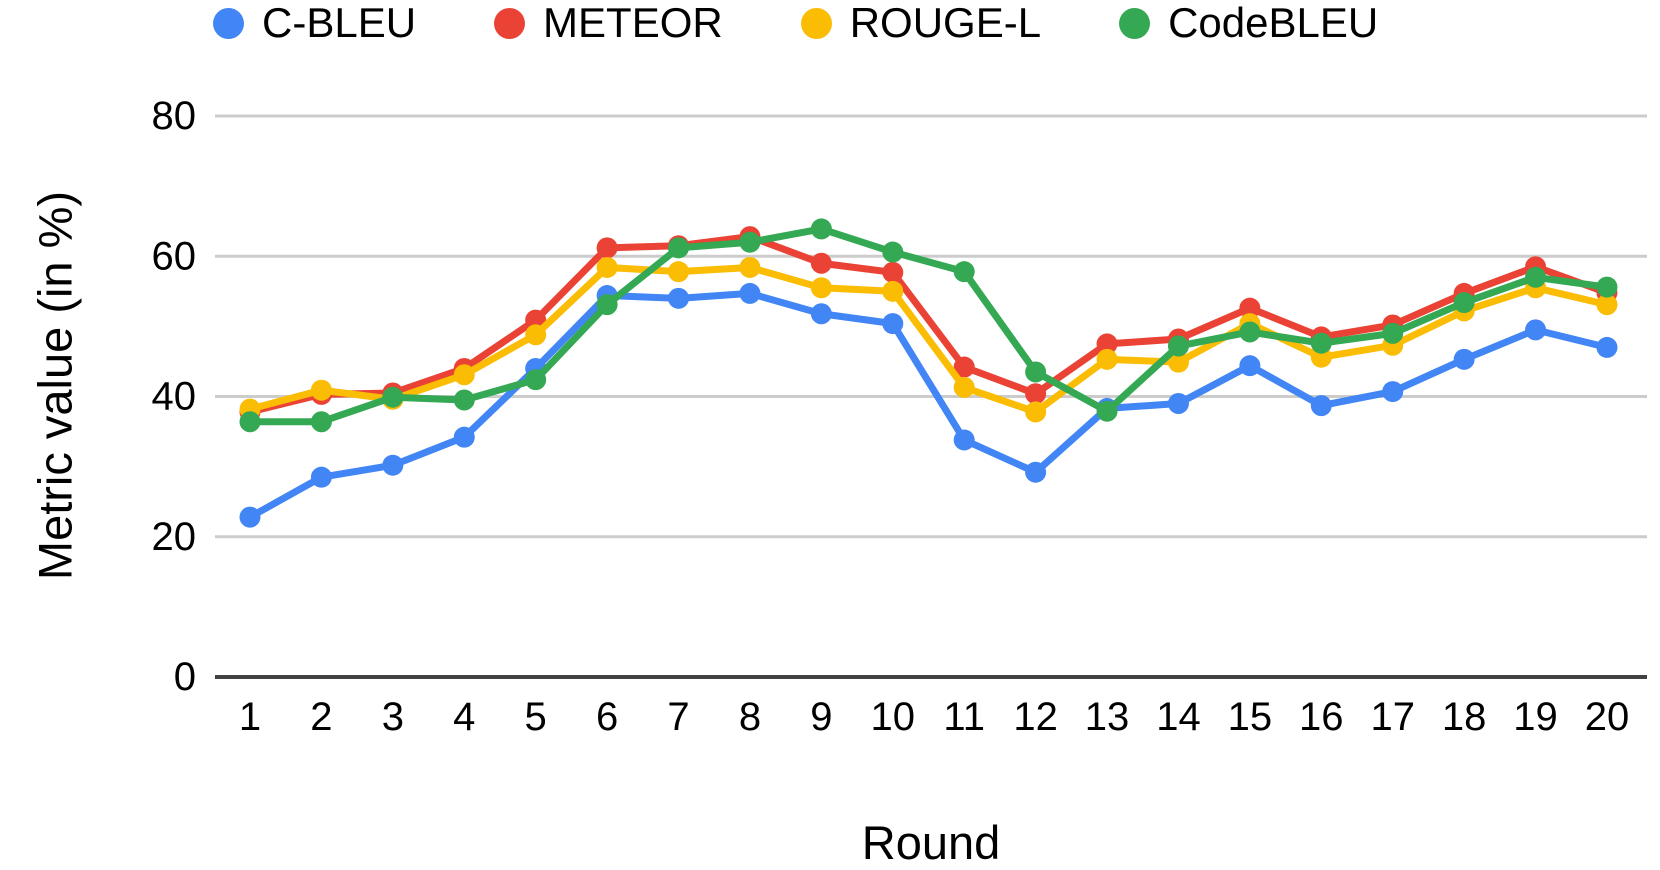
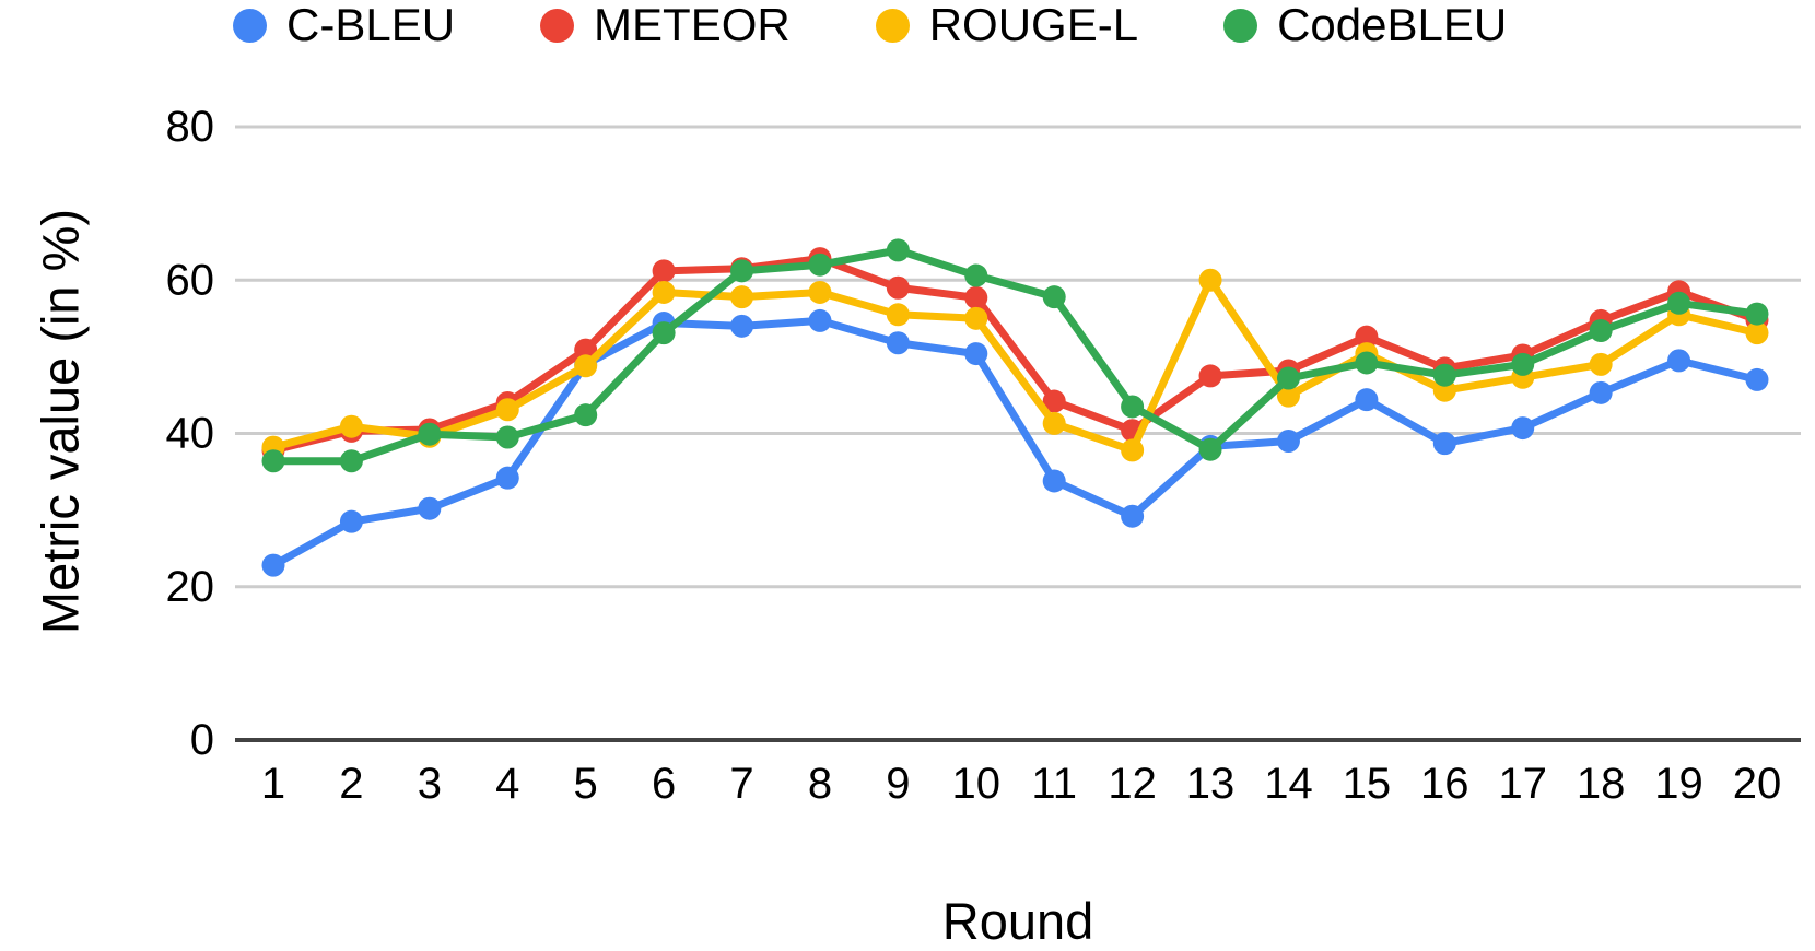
C-BLEU/5: 44 -> 49
ROUGE-L/13: 45 -> 60
ROUGE-L/18: 52 -> 49
